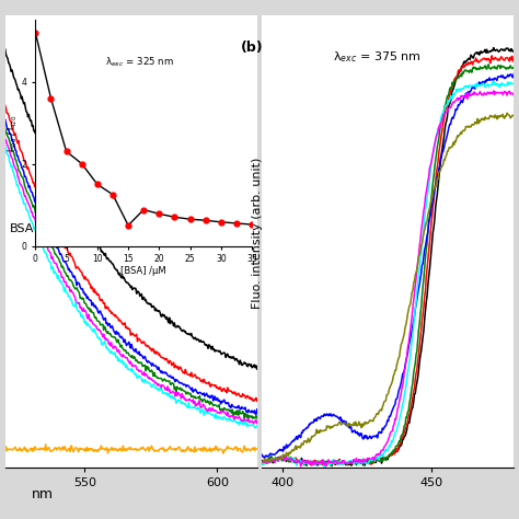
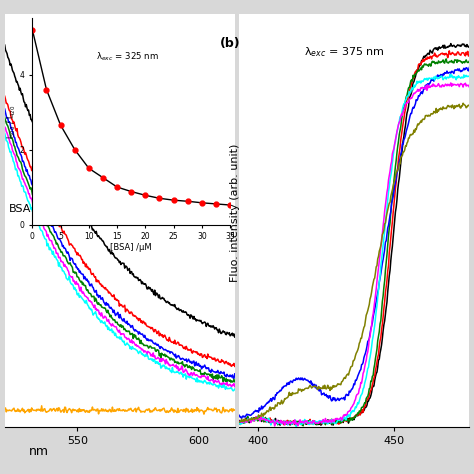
5: 2.30 -> 2.65
15: 0.50 -> 1.00
